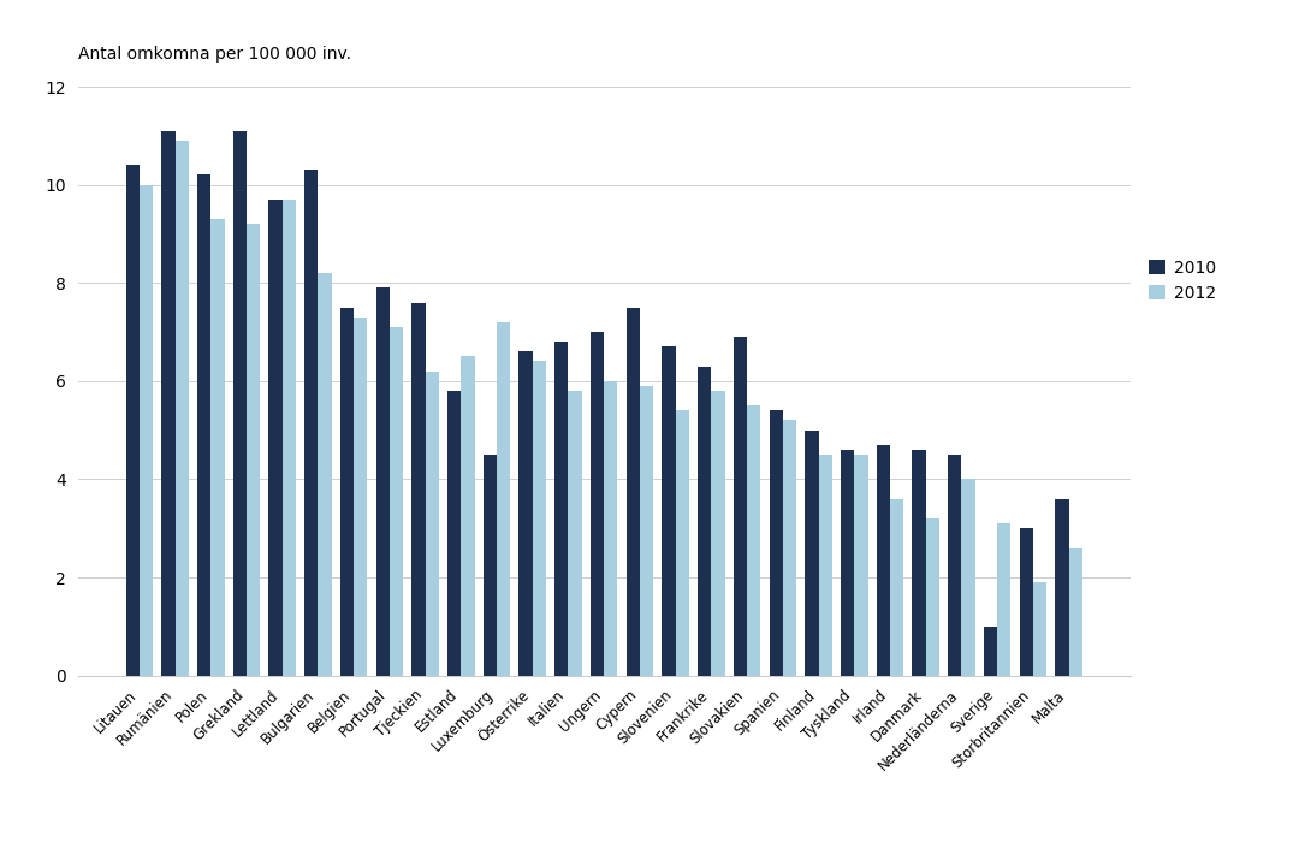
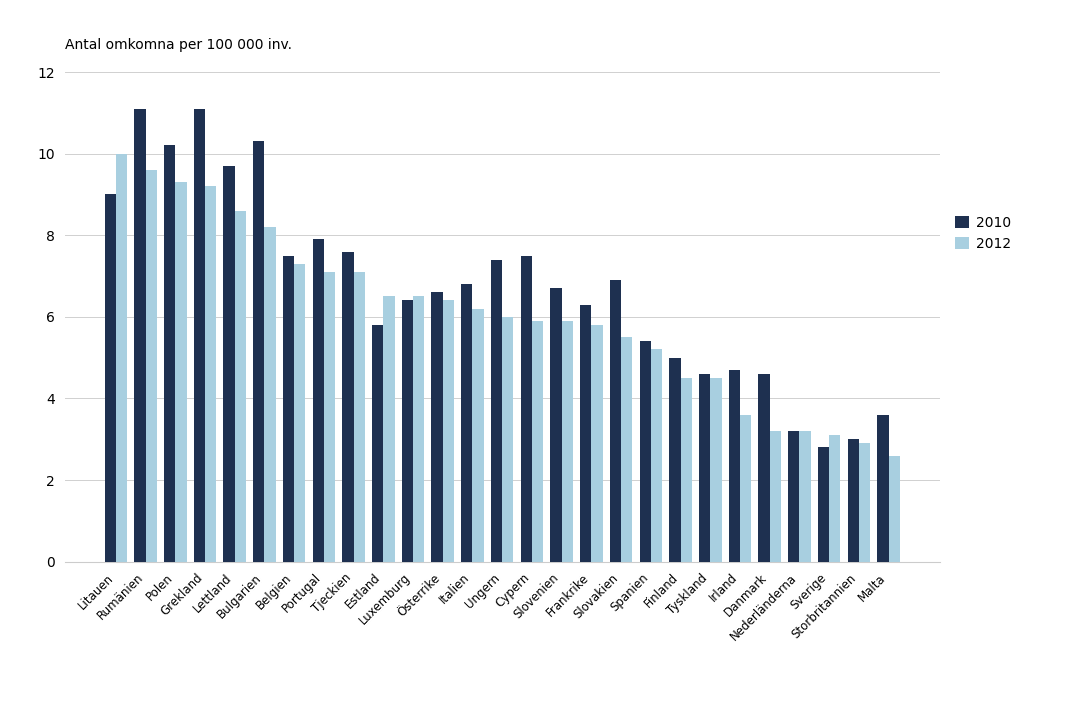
2010/Litauen: 10.4 -> 9.0
2012/Rumänien: 10.9 -> 9.6
2012/Lettland: 9.7 -> 8.6
2012/Tjeckien: 6.2 -> 7.1
2010/Luxemburg: 4.5 -> 6.4
2012/Luxemburg: 7.2 -> 6.5
2012/Italien: 5.8 -> 6.2
2010/Ungern: 7.0 -> 7.4
2012/Slovenien: 5.4 -> 5.9
2010/Nederländerna: 4.5 -> 3.2
2012/Nederländerna: 4.0 -> 3.2
2010/Sverige: 1.0 -> 2.8
2012/Storbritannien: 1.9 -> 2.9
